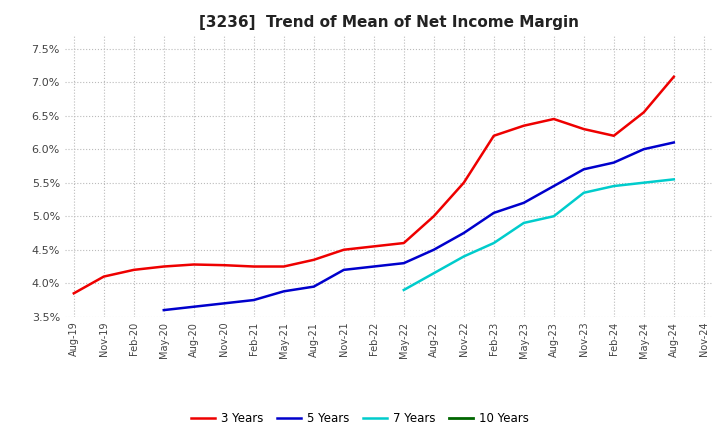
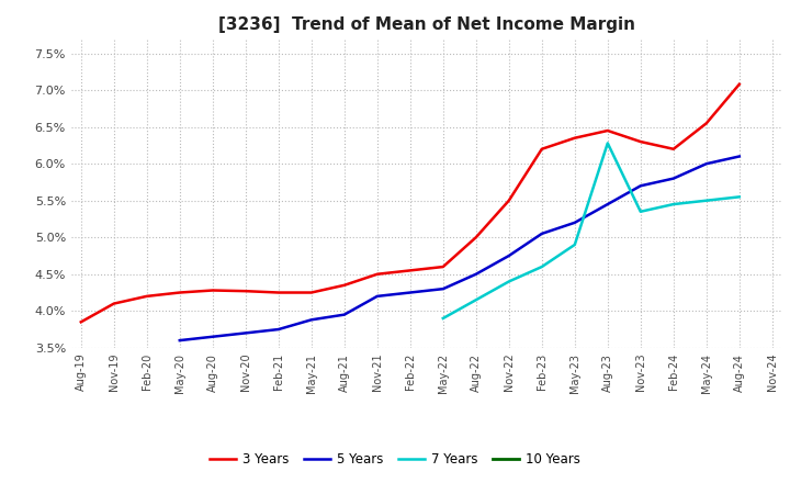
7 Years/Aug-23: 5.00% -> 6.28%
